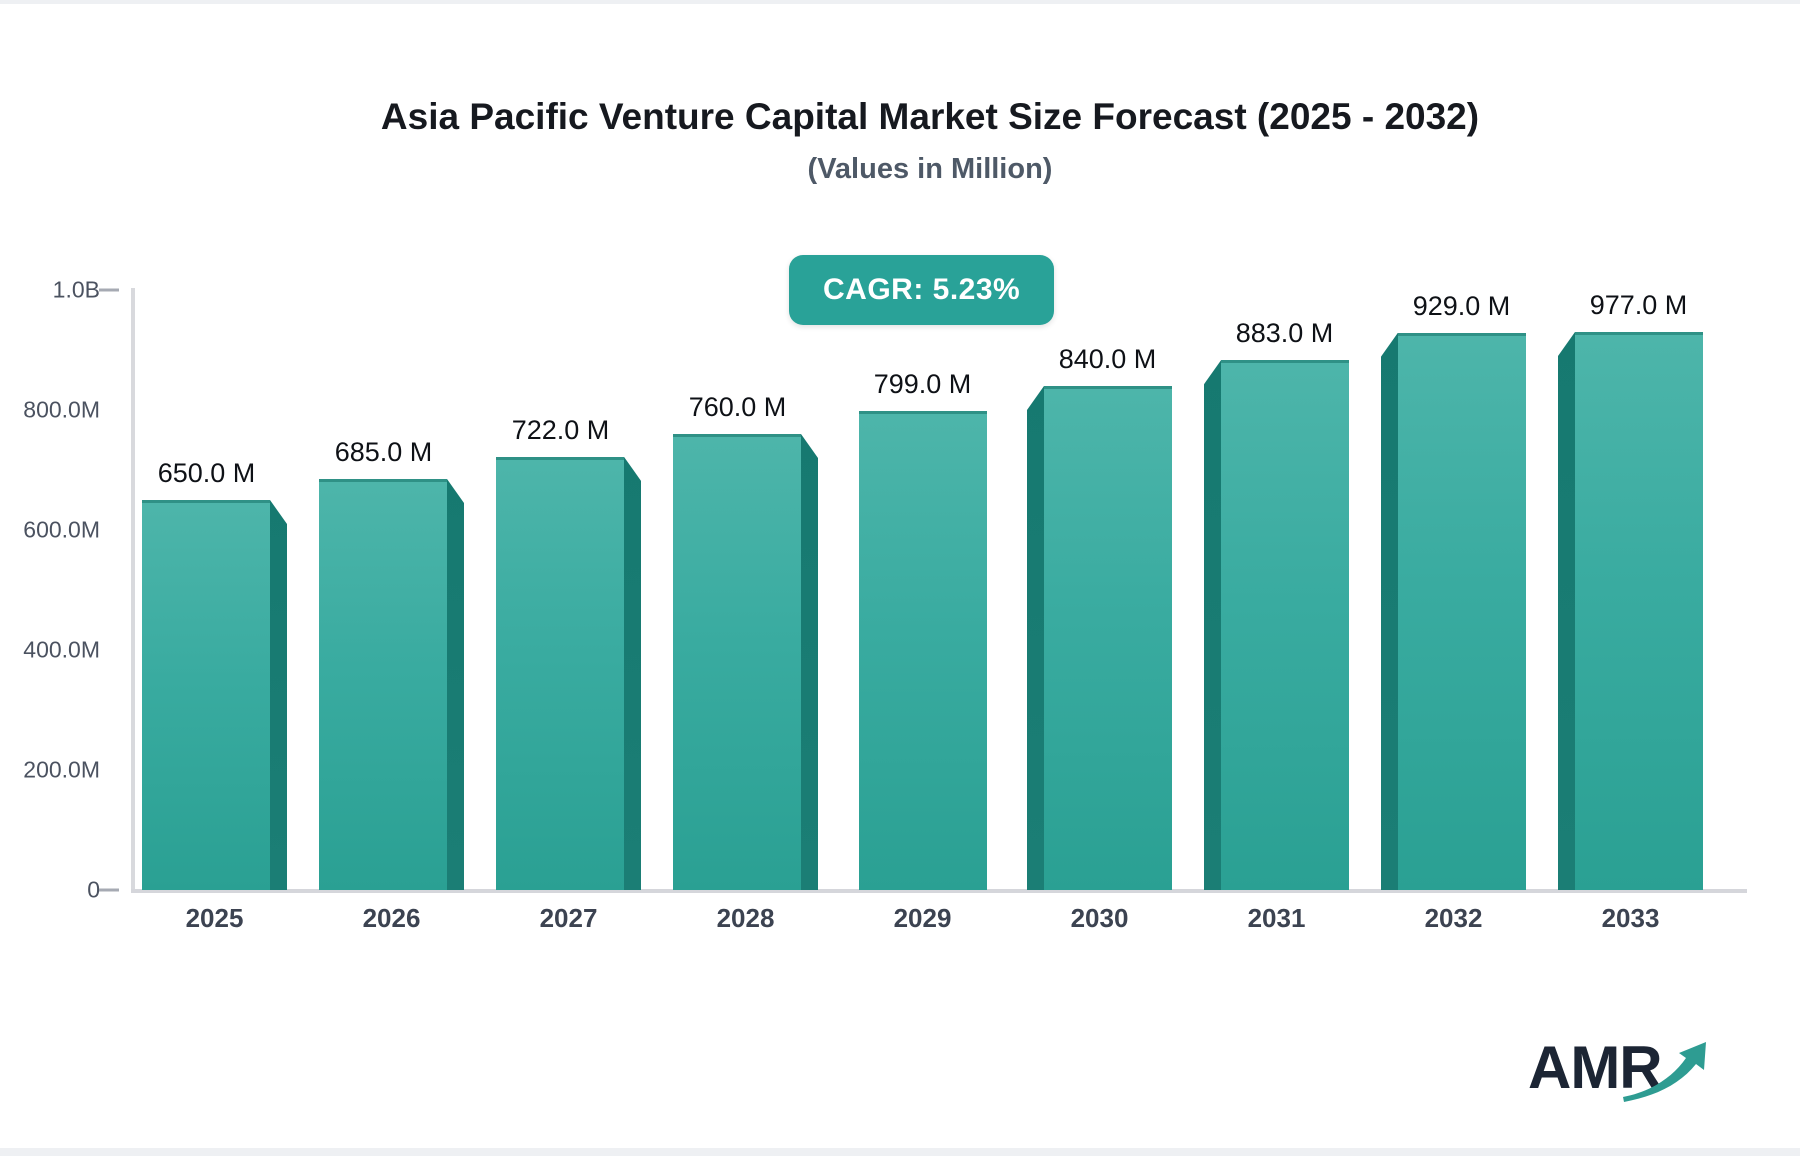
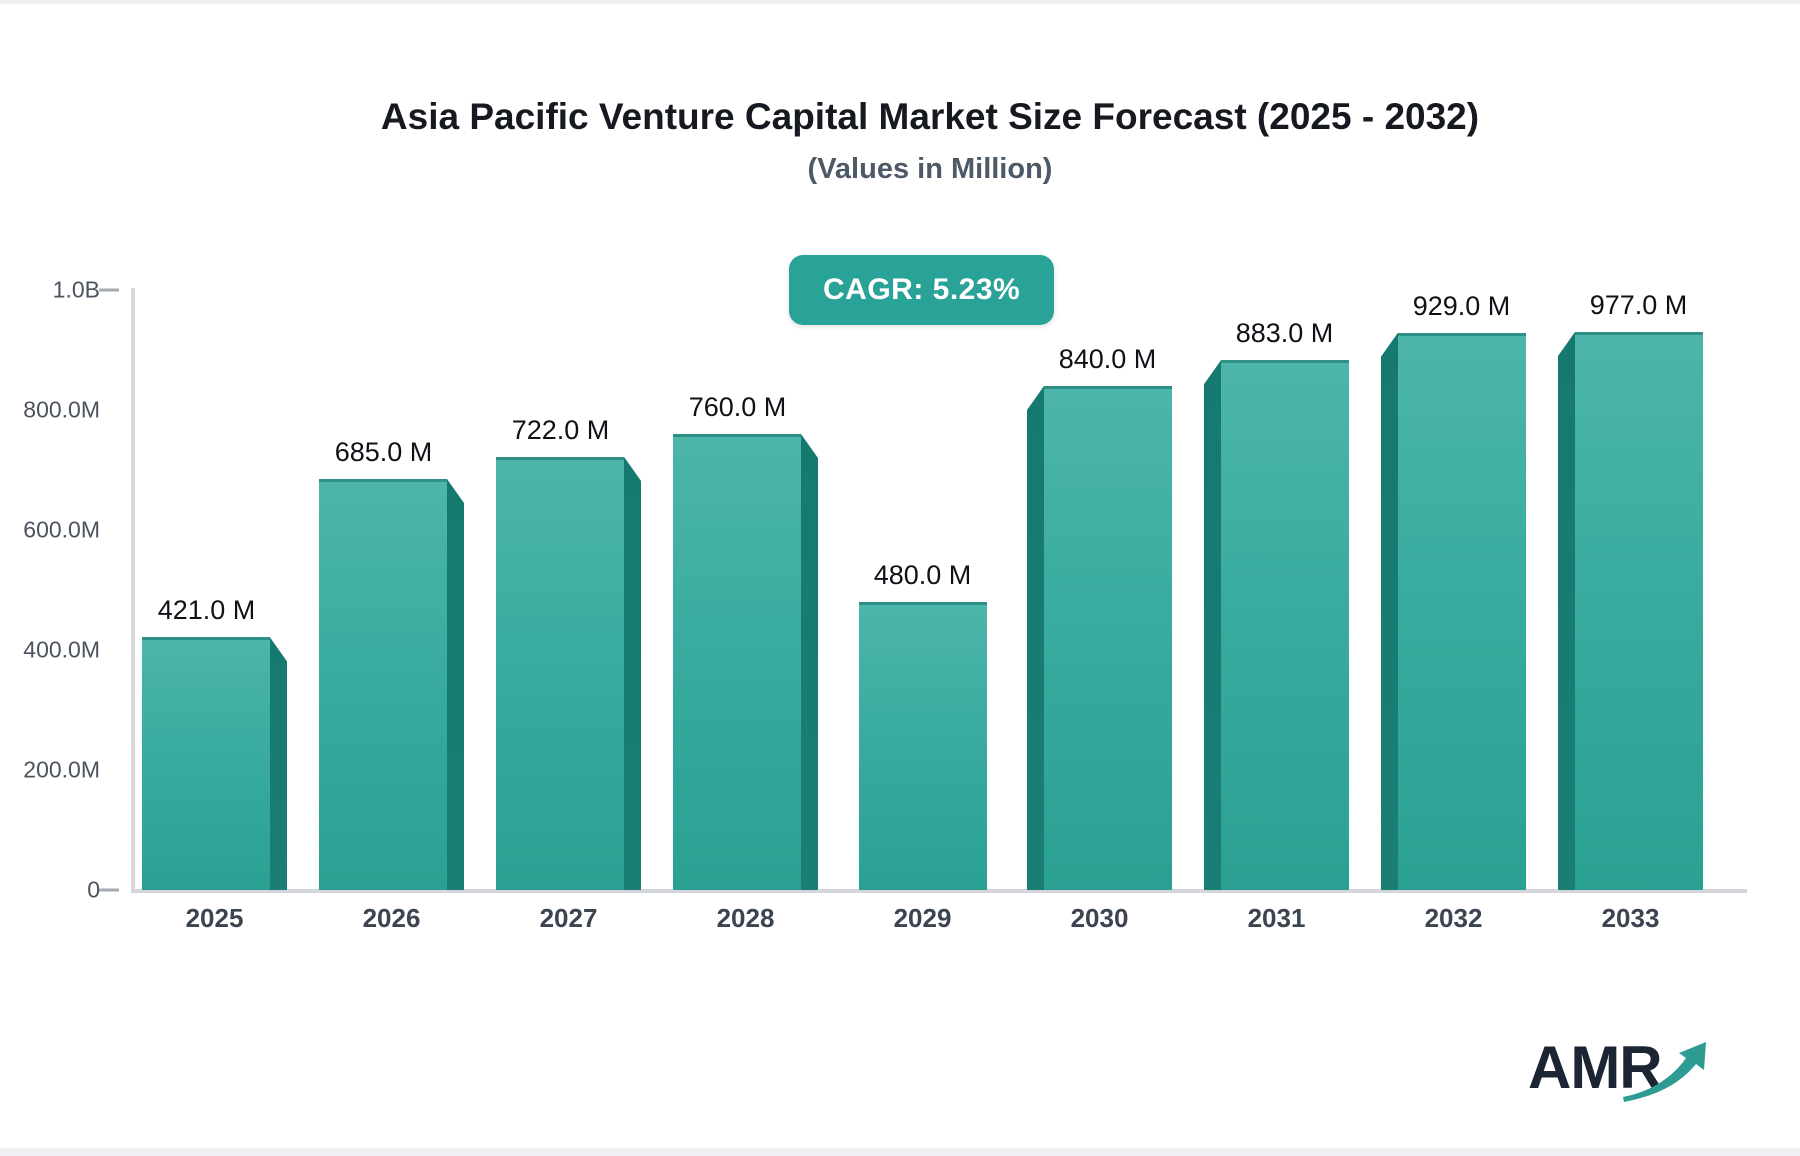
2025: 650.0 -> 421.0
2029: 799.0 -> 480.0
